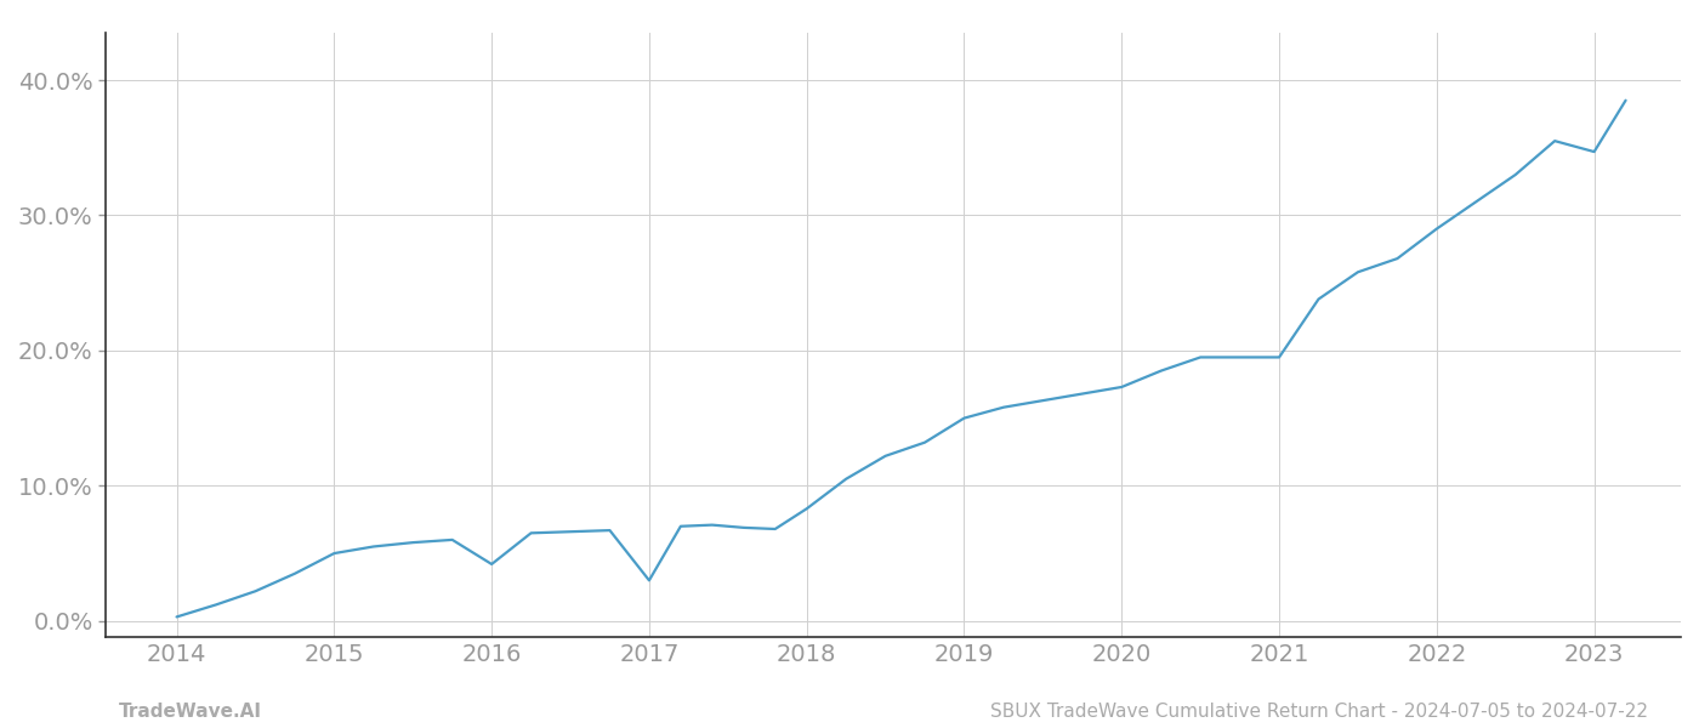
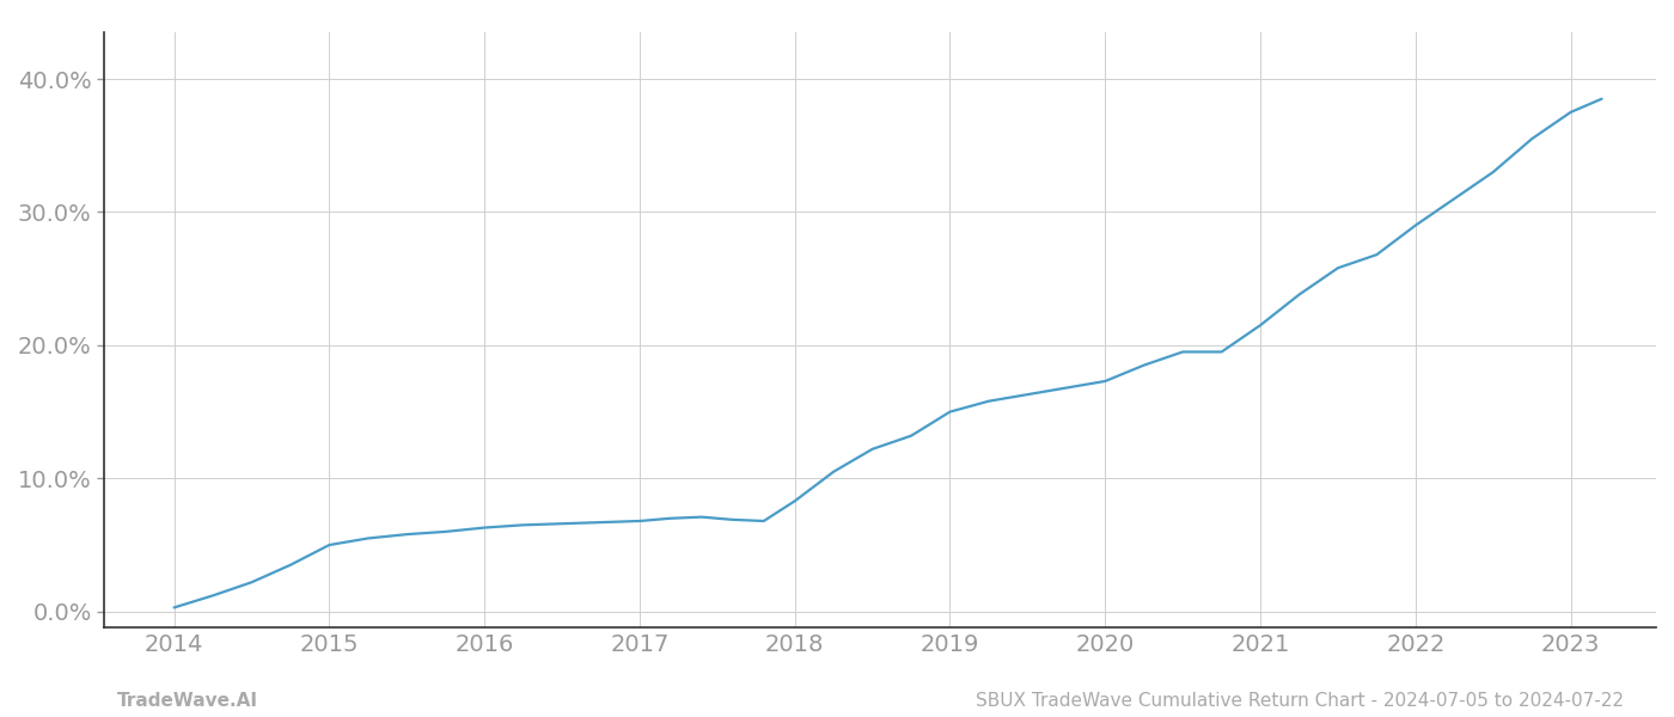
2016: 4.2% -> 6.3%
2017: 3.0% -> 6.8%
2021: 19.5% -> 21.5%
2023: 34.7% -> 37.5%
